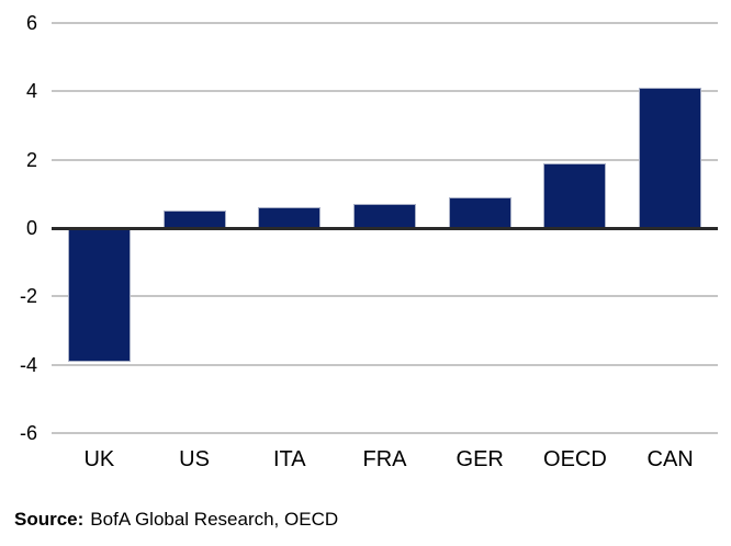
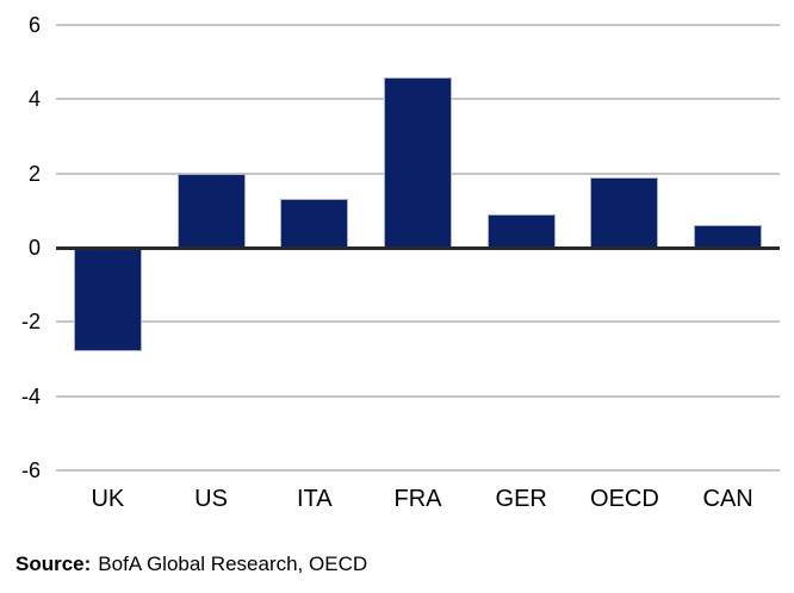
UK: -3.9 -> -2.8
US: 0.5 -> 2.0
ITA: 0.6 -> 1.3
FRA: 0.7 -> 4.6
CAN: 4.1 -> 0.6
